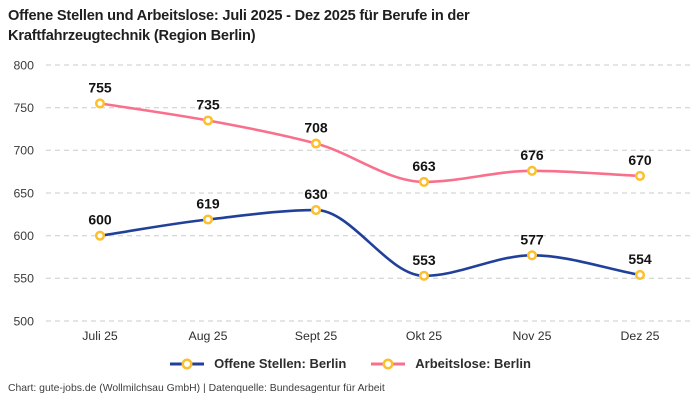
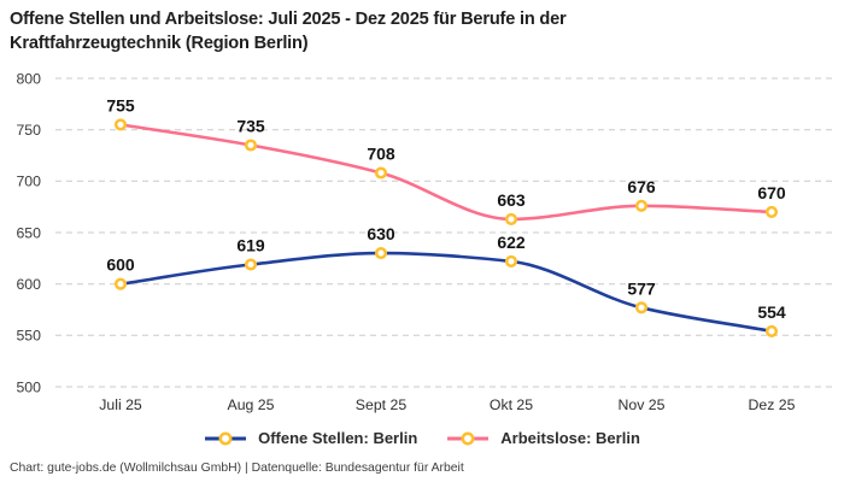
Offene Stellen: Berlin/Okt 25: 553 -> 622
